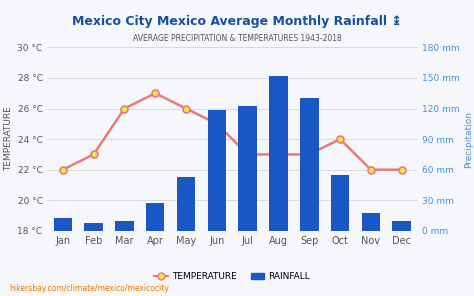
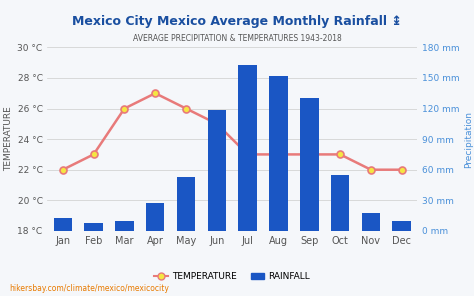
RAINFALL/Jul: 122 mm -> 163 mm
TEMPERATURE/Oct: 24 °C -> 23 °C
